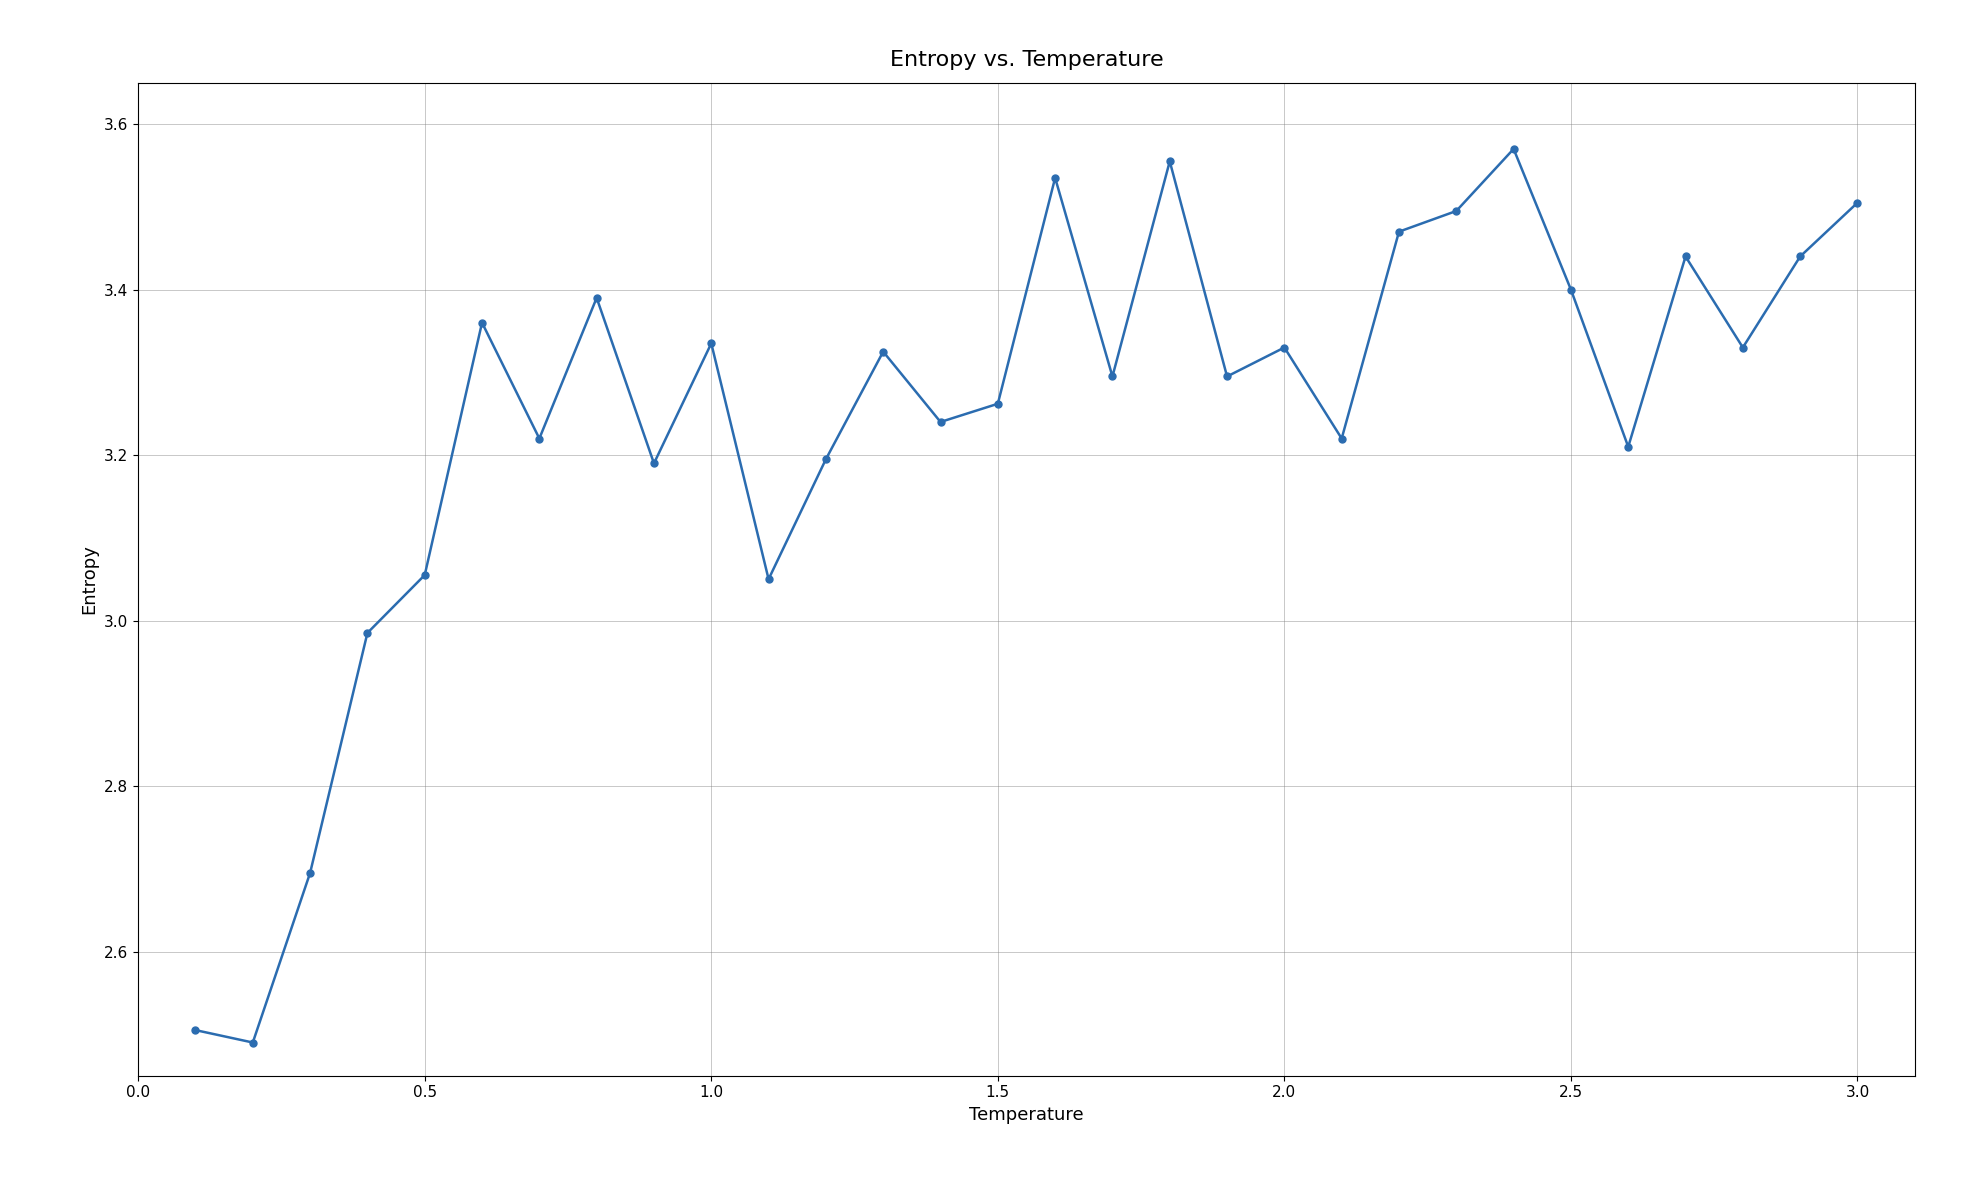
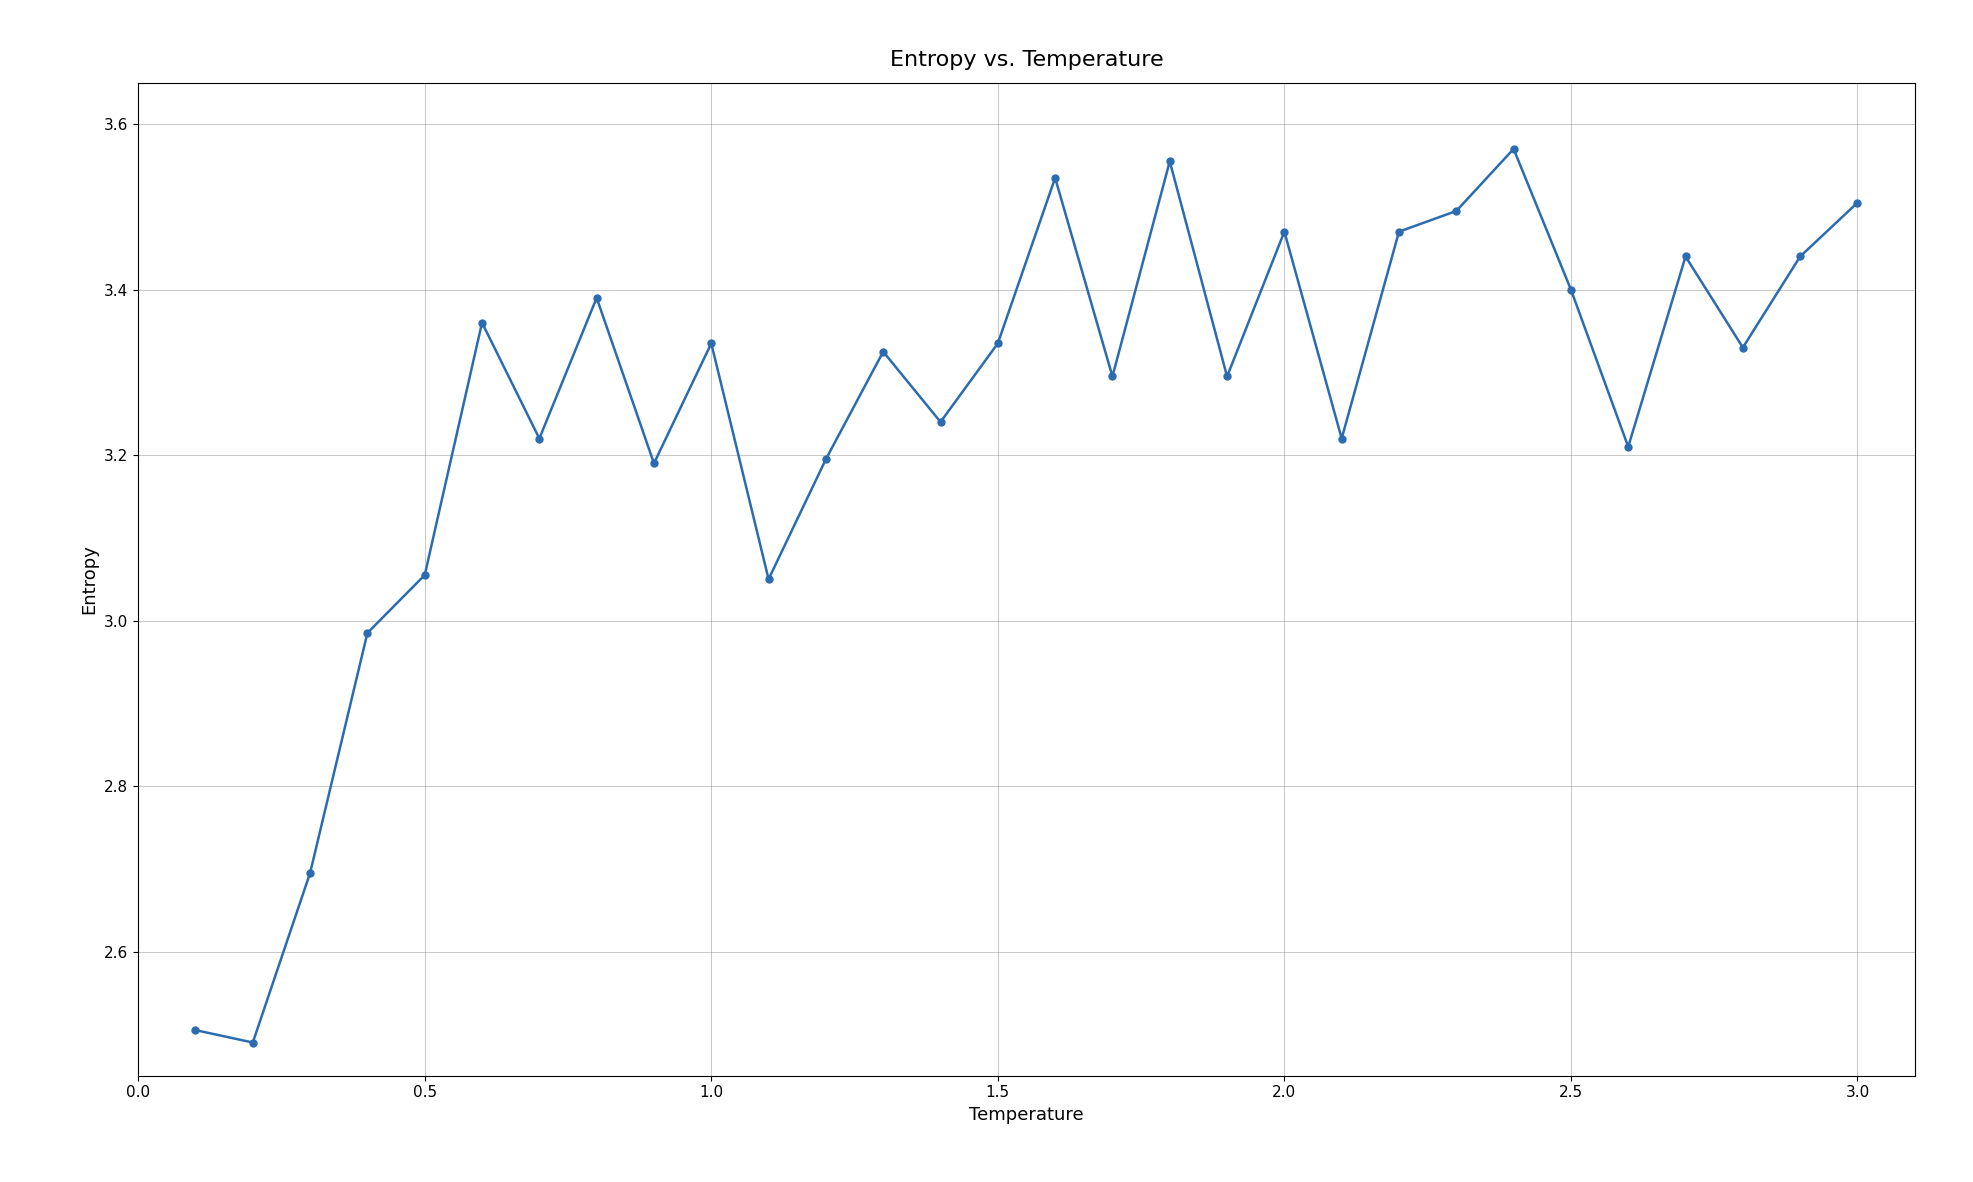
1.5: 3.262 -> 3.335
2.0: 3.330 -> 3.470
